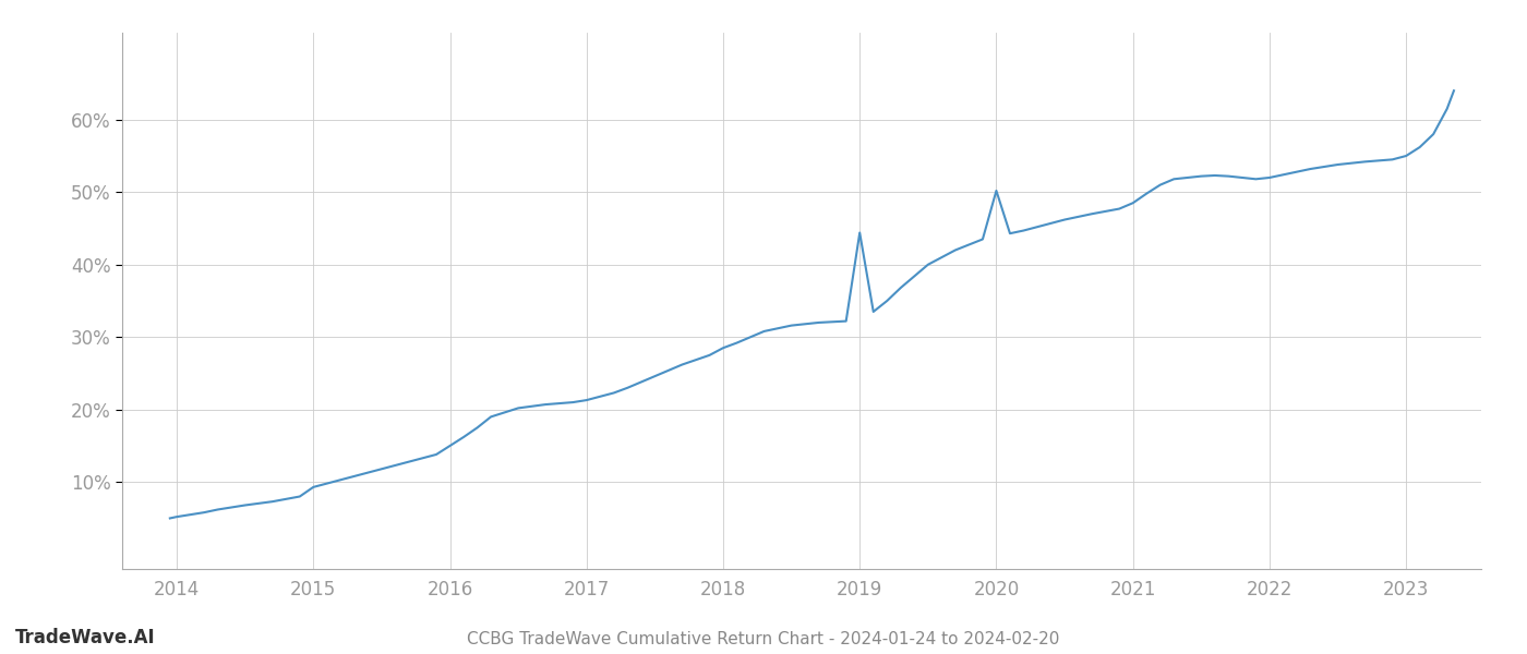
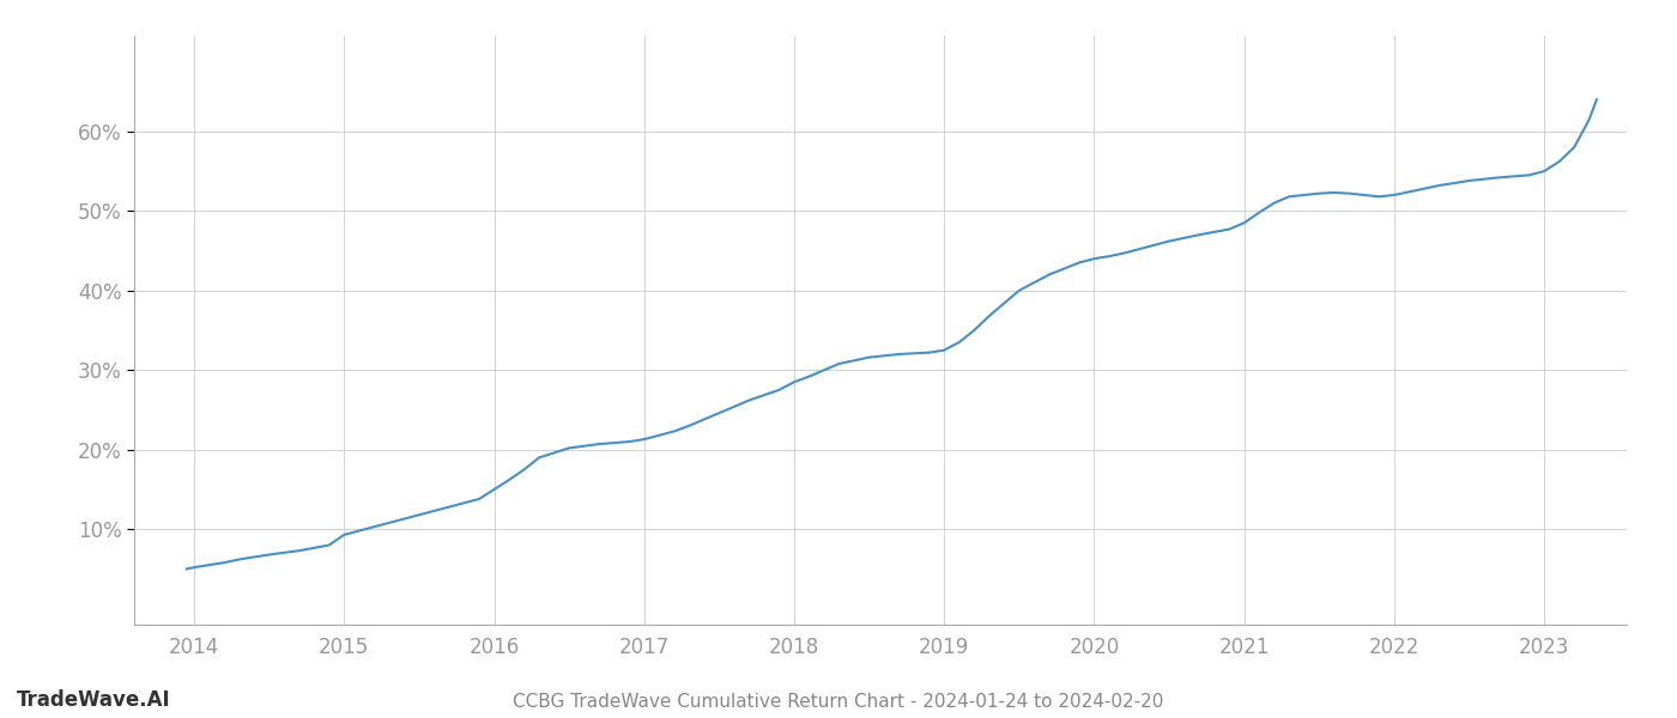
2019: 44.4% -> 32.5%
2020: 50.2% -> 44.0%
